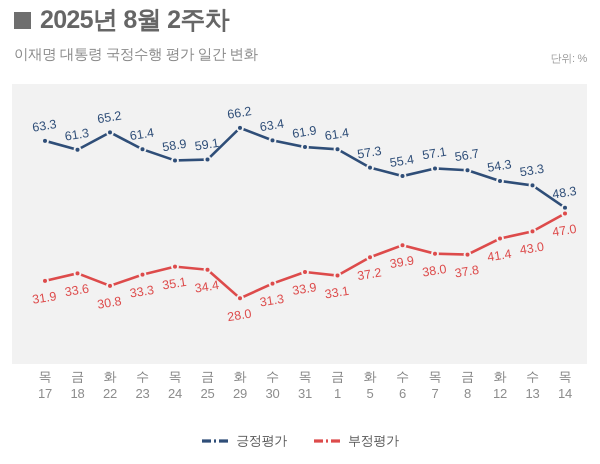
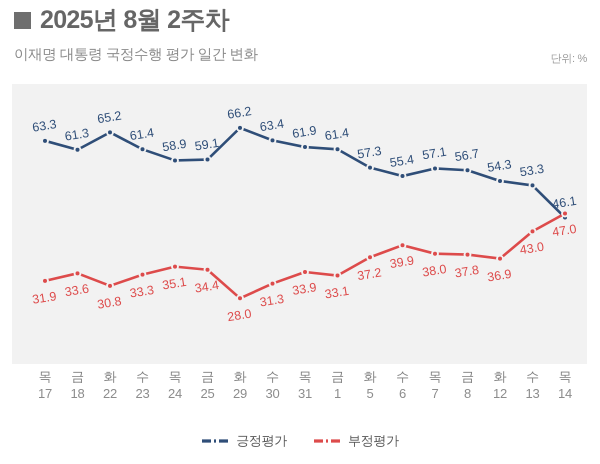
부정평가/화 12: 41.4 -> 36.9
긍정평가/목 14: 48.3 -> 46.1
